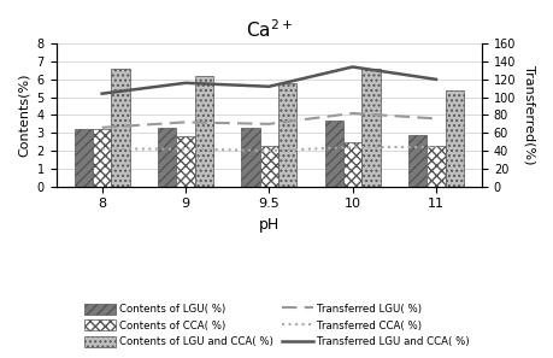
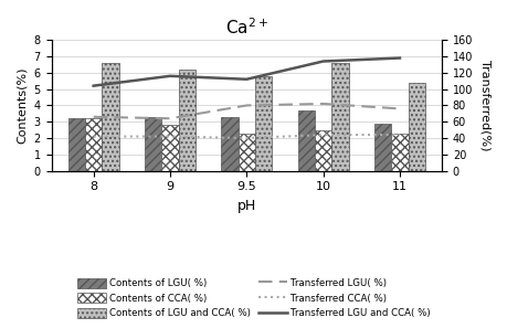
Transferred LGU( %)/9: 72 -> 64
Transferred LGU( %)/9.5: 70 -> 80
Transferred LGU and CCA( %)/11: 120 -> 138
